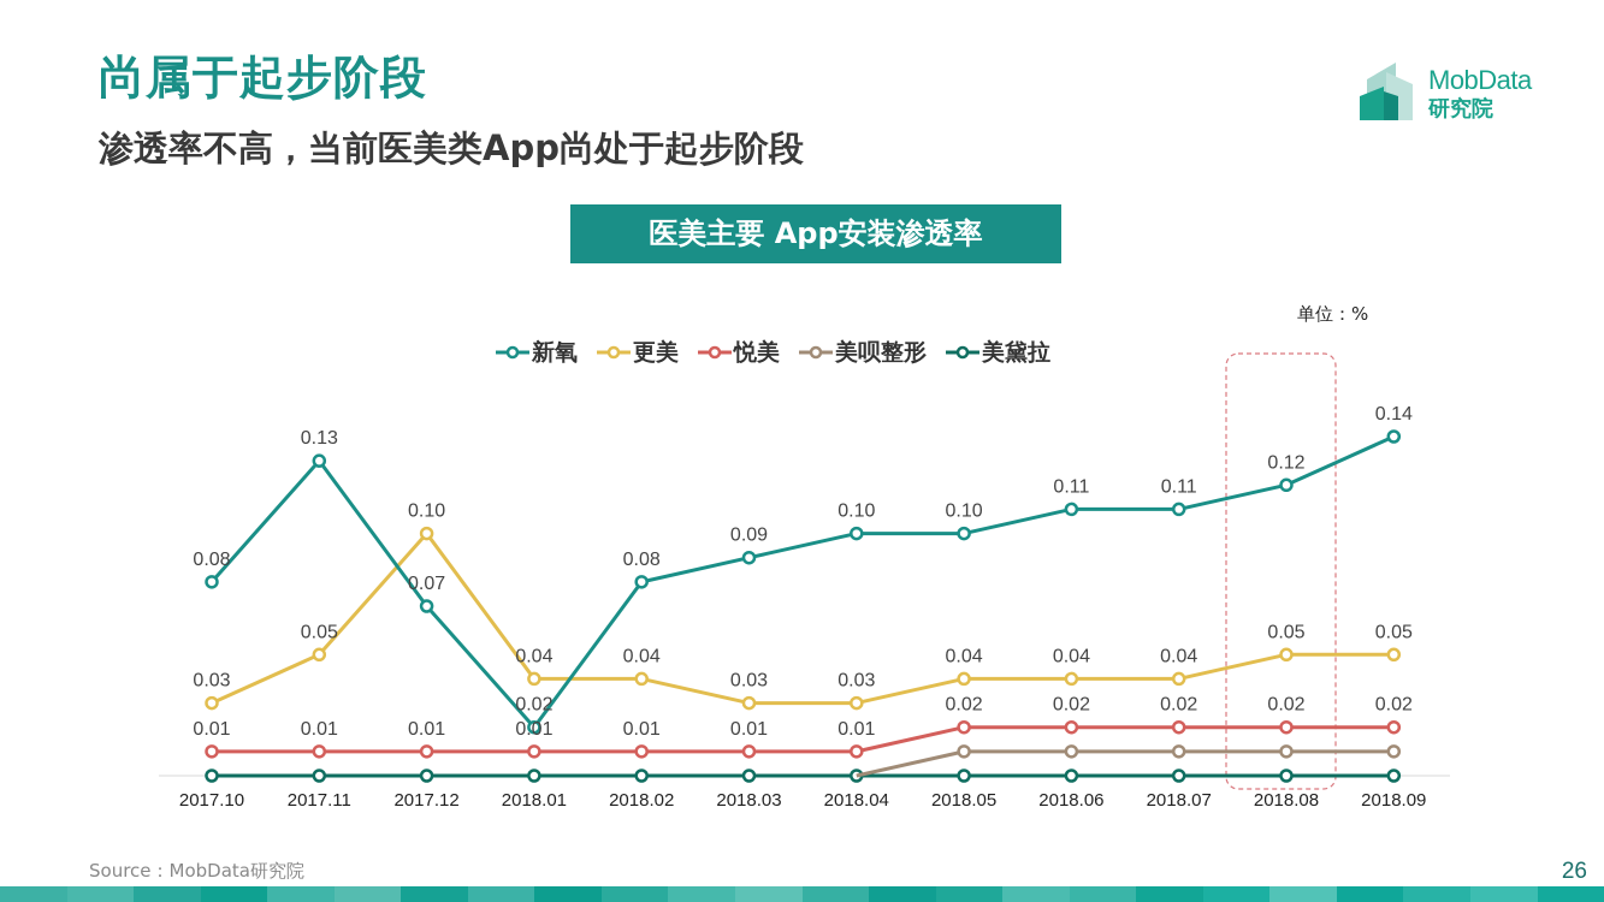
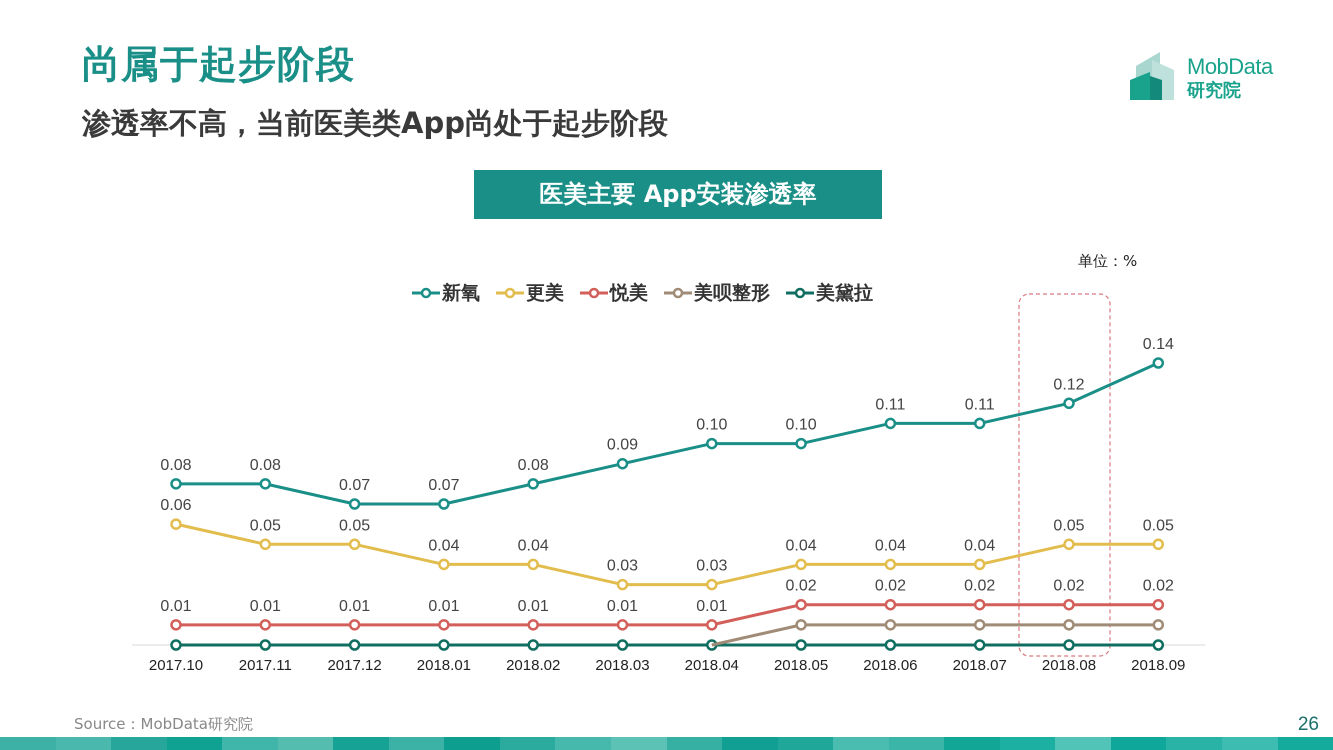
更美/2017.10: 0.03 -> 0.06
新氧/2017.11: 0.13 -> 0.08
更美/2017.12: 0.10 -> 0.05
新氧/2018.01: 0.02 -> 0.07
